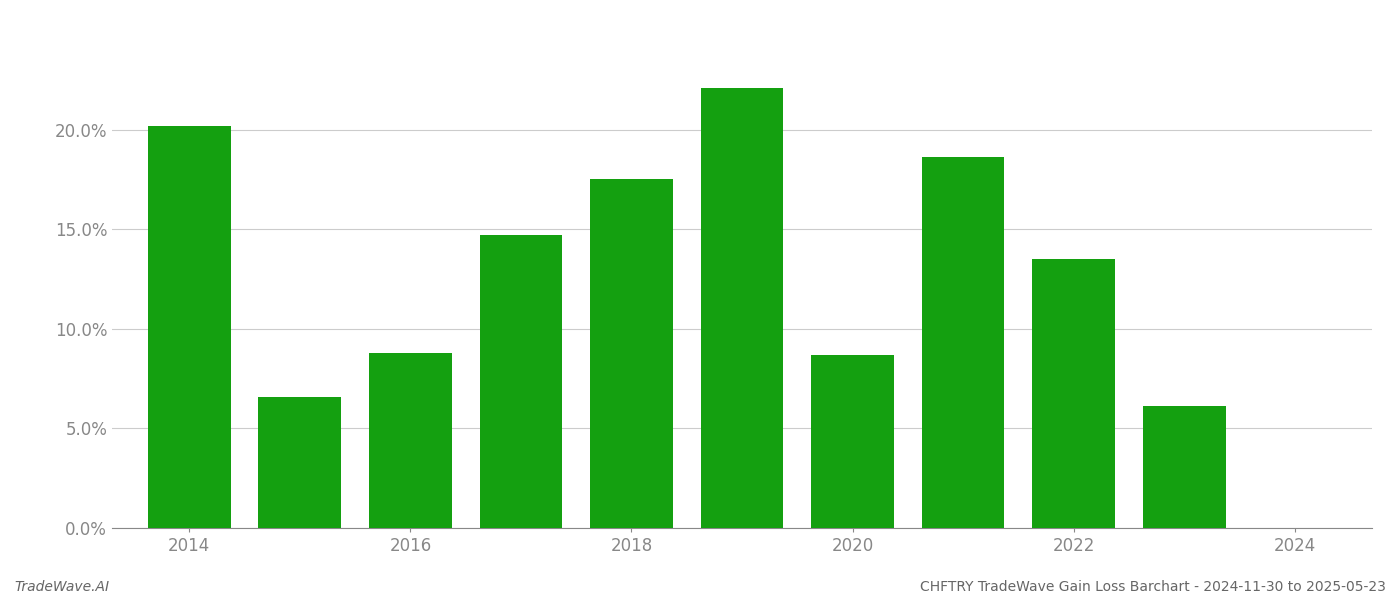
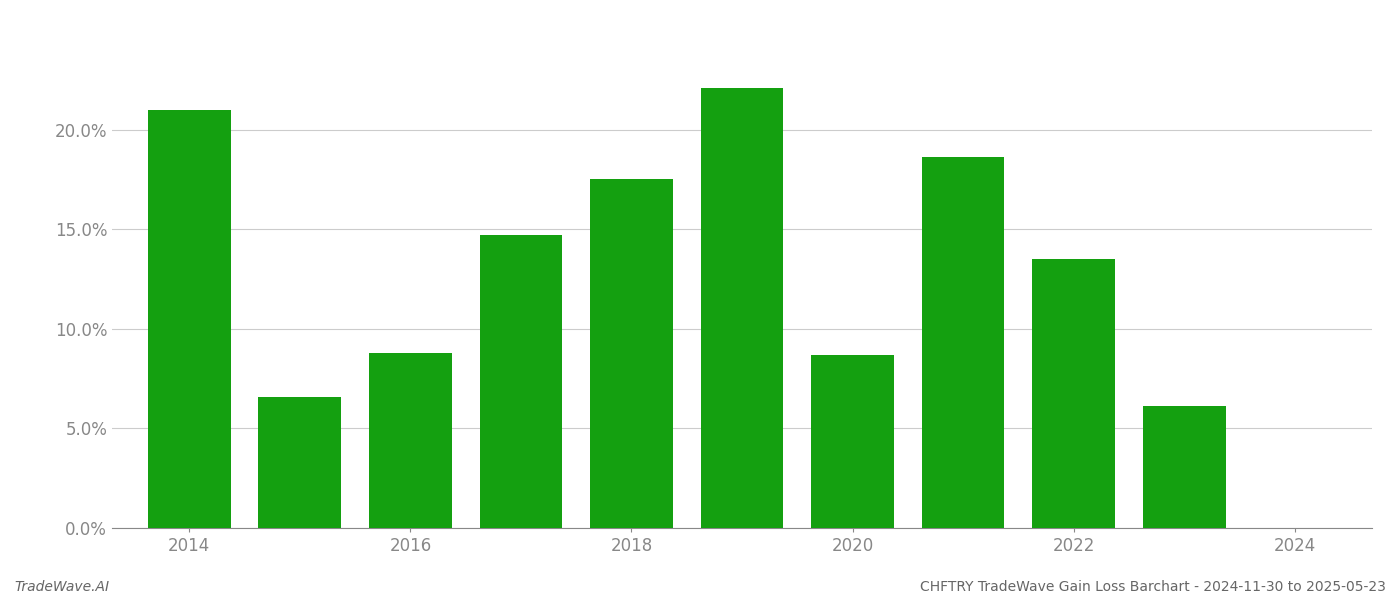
2014: 20.2% -> 21.0%
